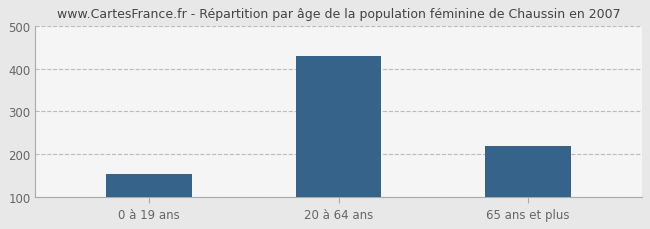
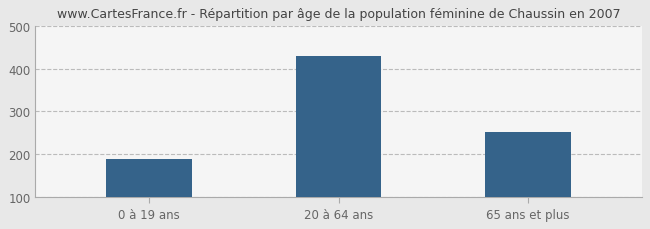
0 à 19 ans: 155 -> 190
65 ans et plus: 220 -> 252
